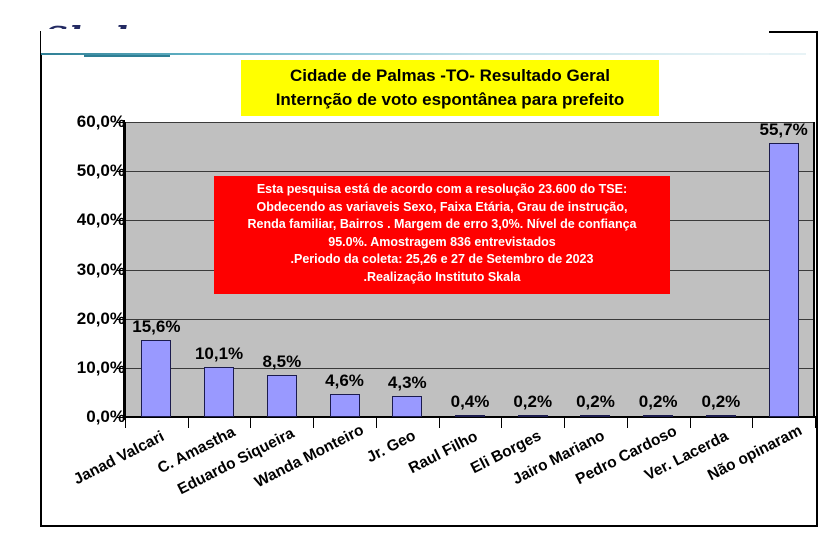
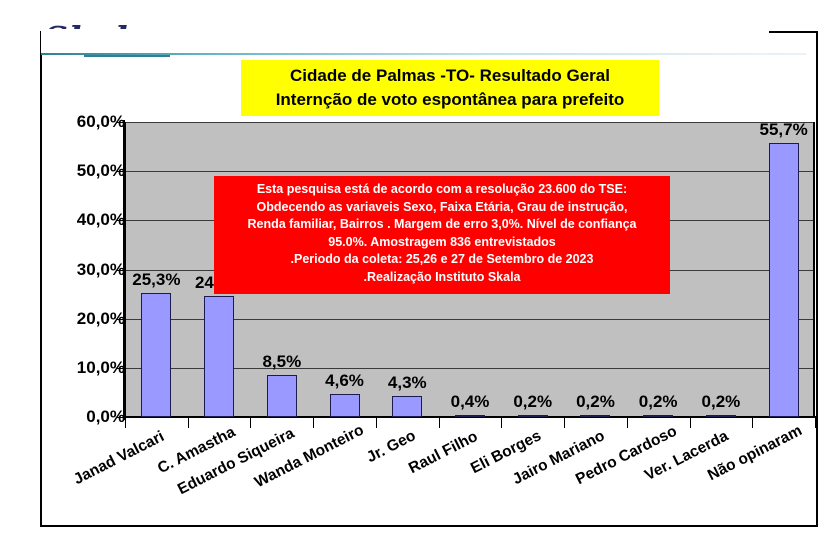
Janad Valcari: 15,6% -> 25,3%
C. Amastha: 10,1% -> 24,7%
